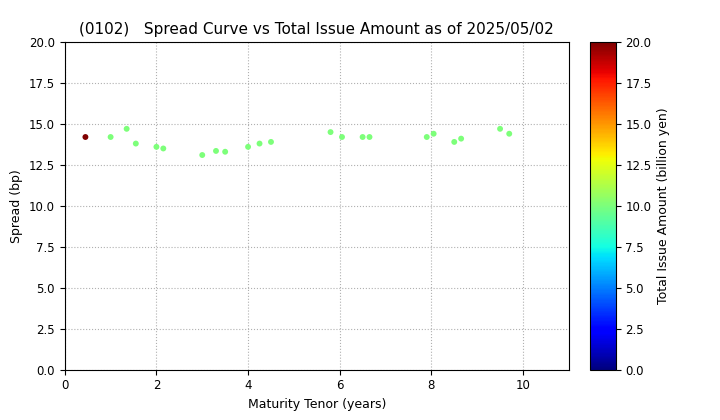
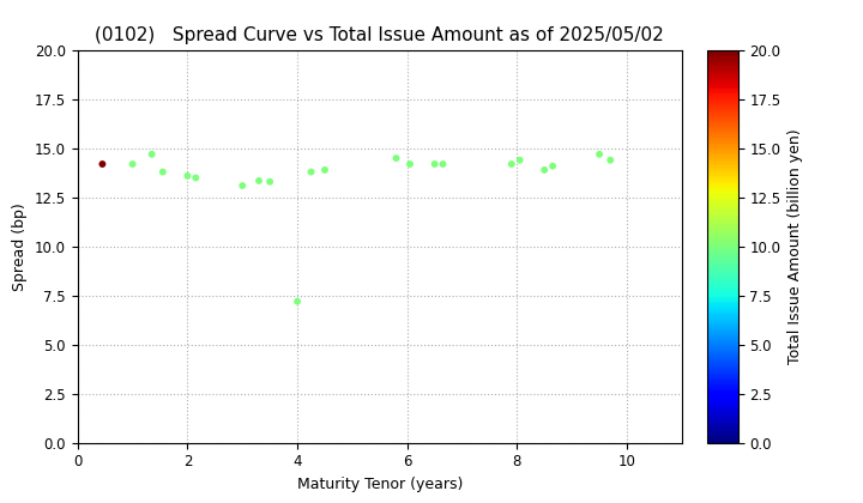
4: 13.6 -> 7.2
